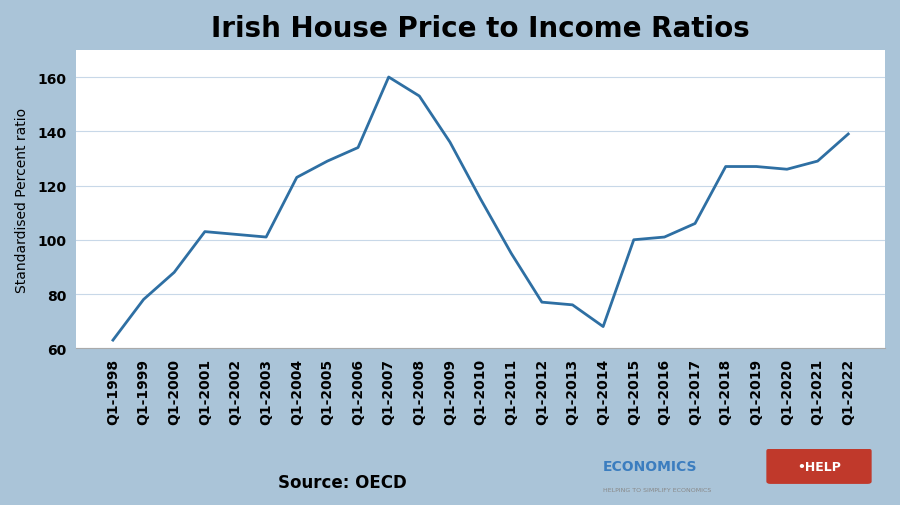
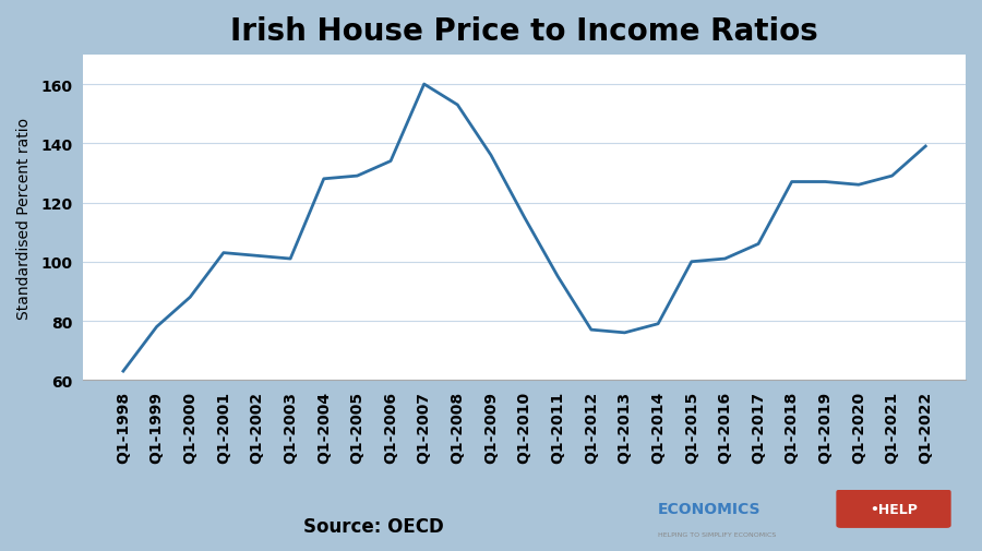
Q1-2004: 123 -> 128
Q1-2014: 68 -> 79
